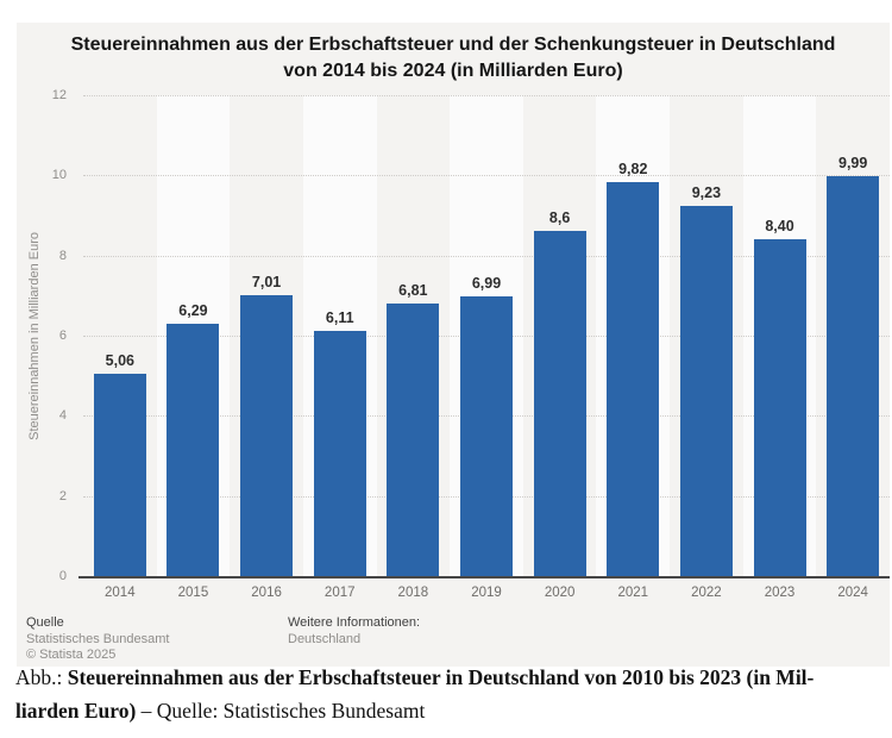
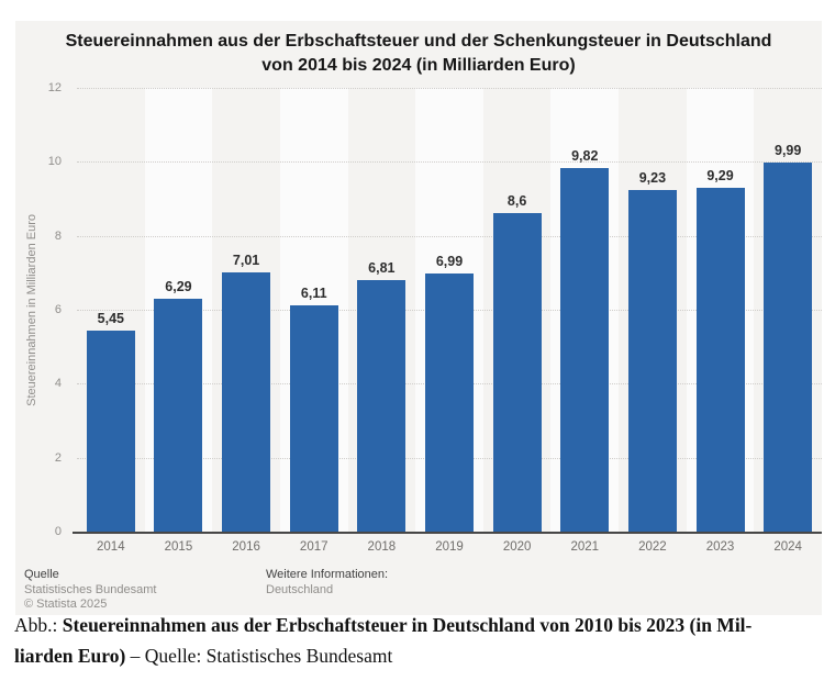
2014: 5,06 -> 5,45
2023: 8,40 -> 9,29
